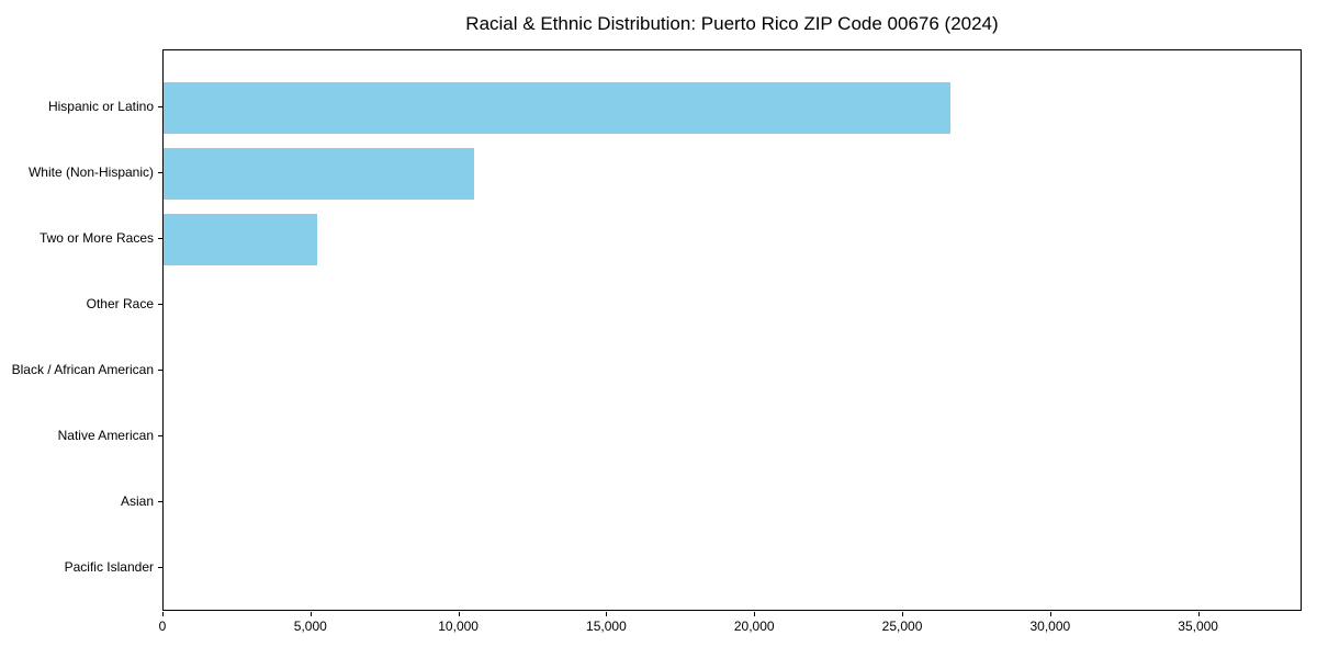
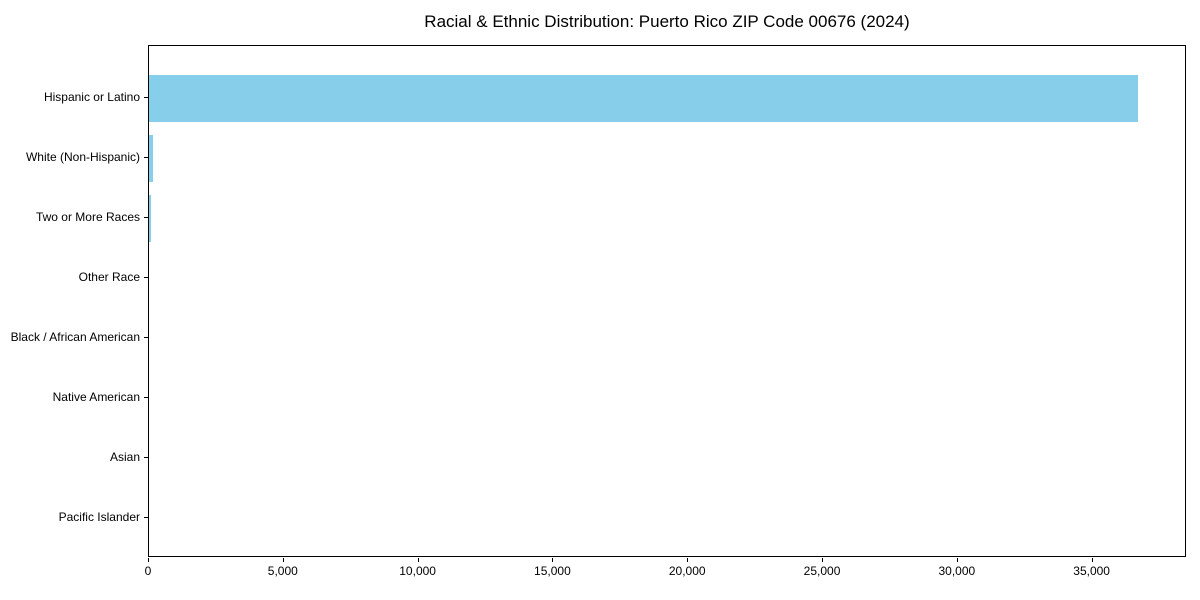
Hispanic or Latino: 26600 -> 36700
White (Non-Hispanic): 10500 -> 200
Two or More Races: 5200 -> 100
